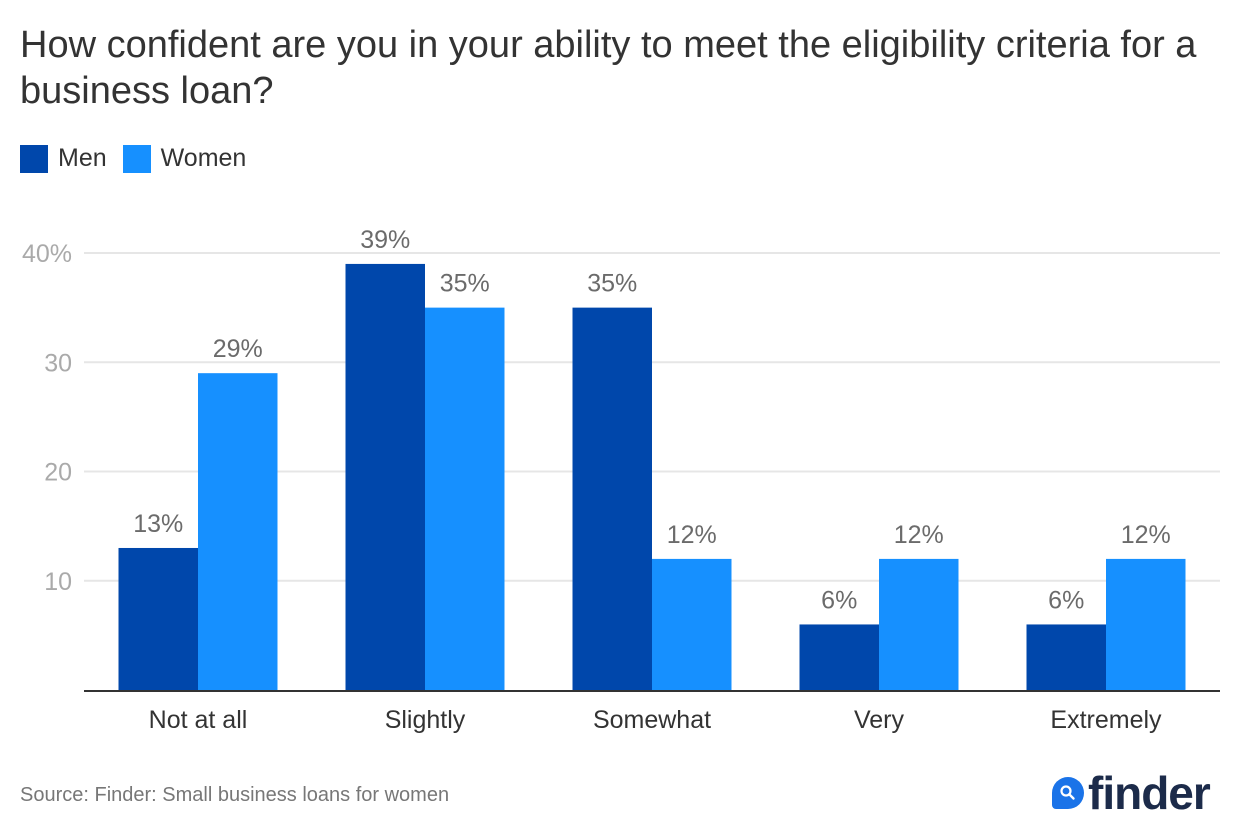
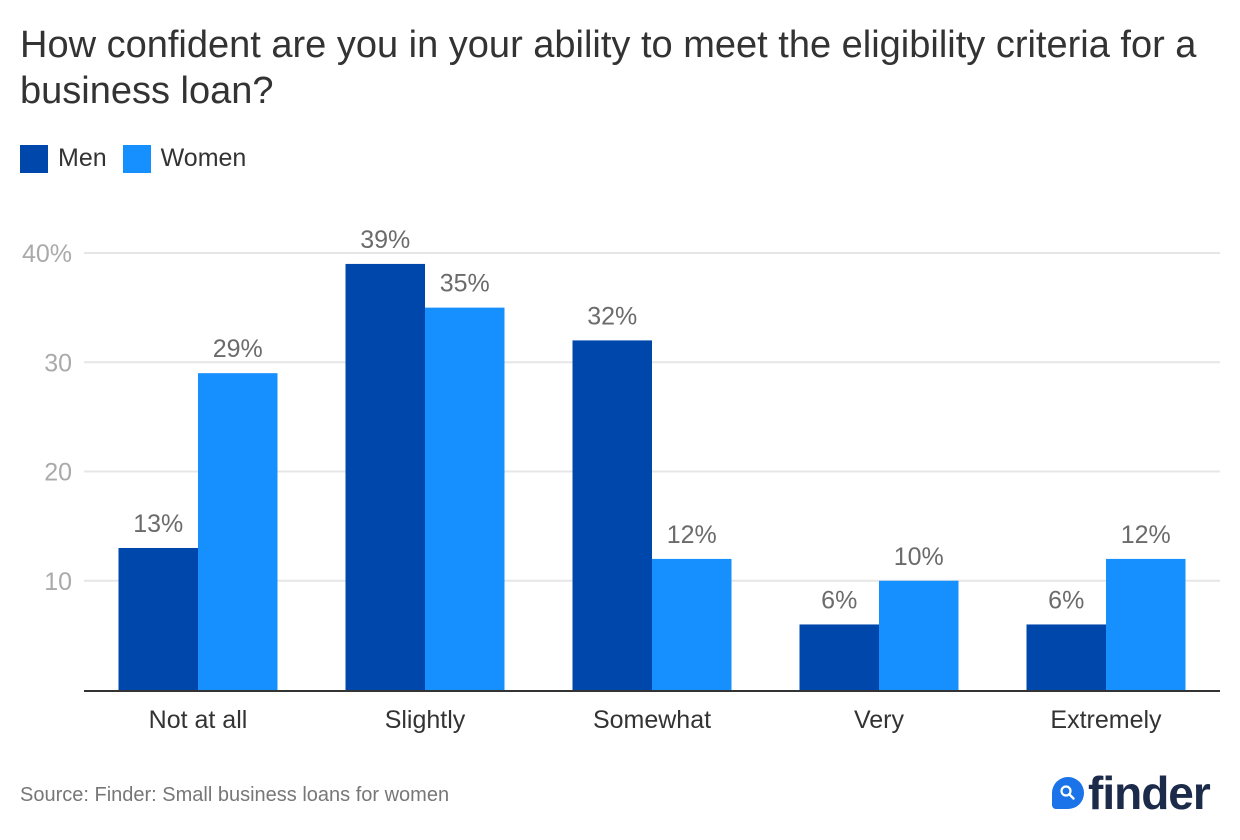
Men/Somewhat: 35% -> 32%
Women/Very: 12% -> 10%
